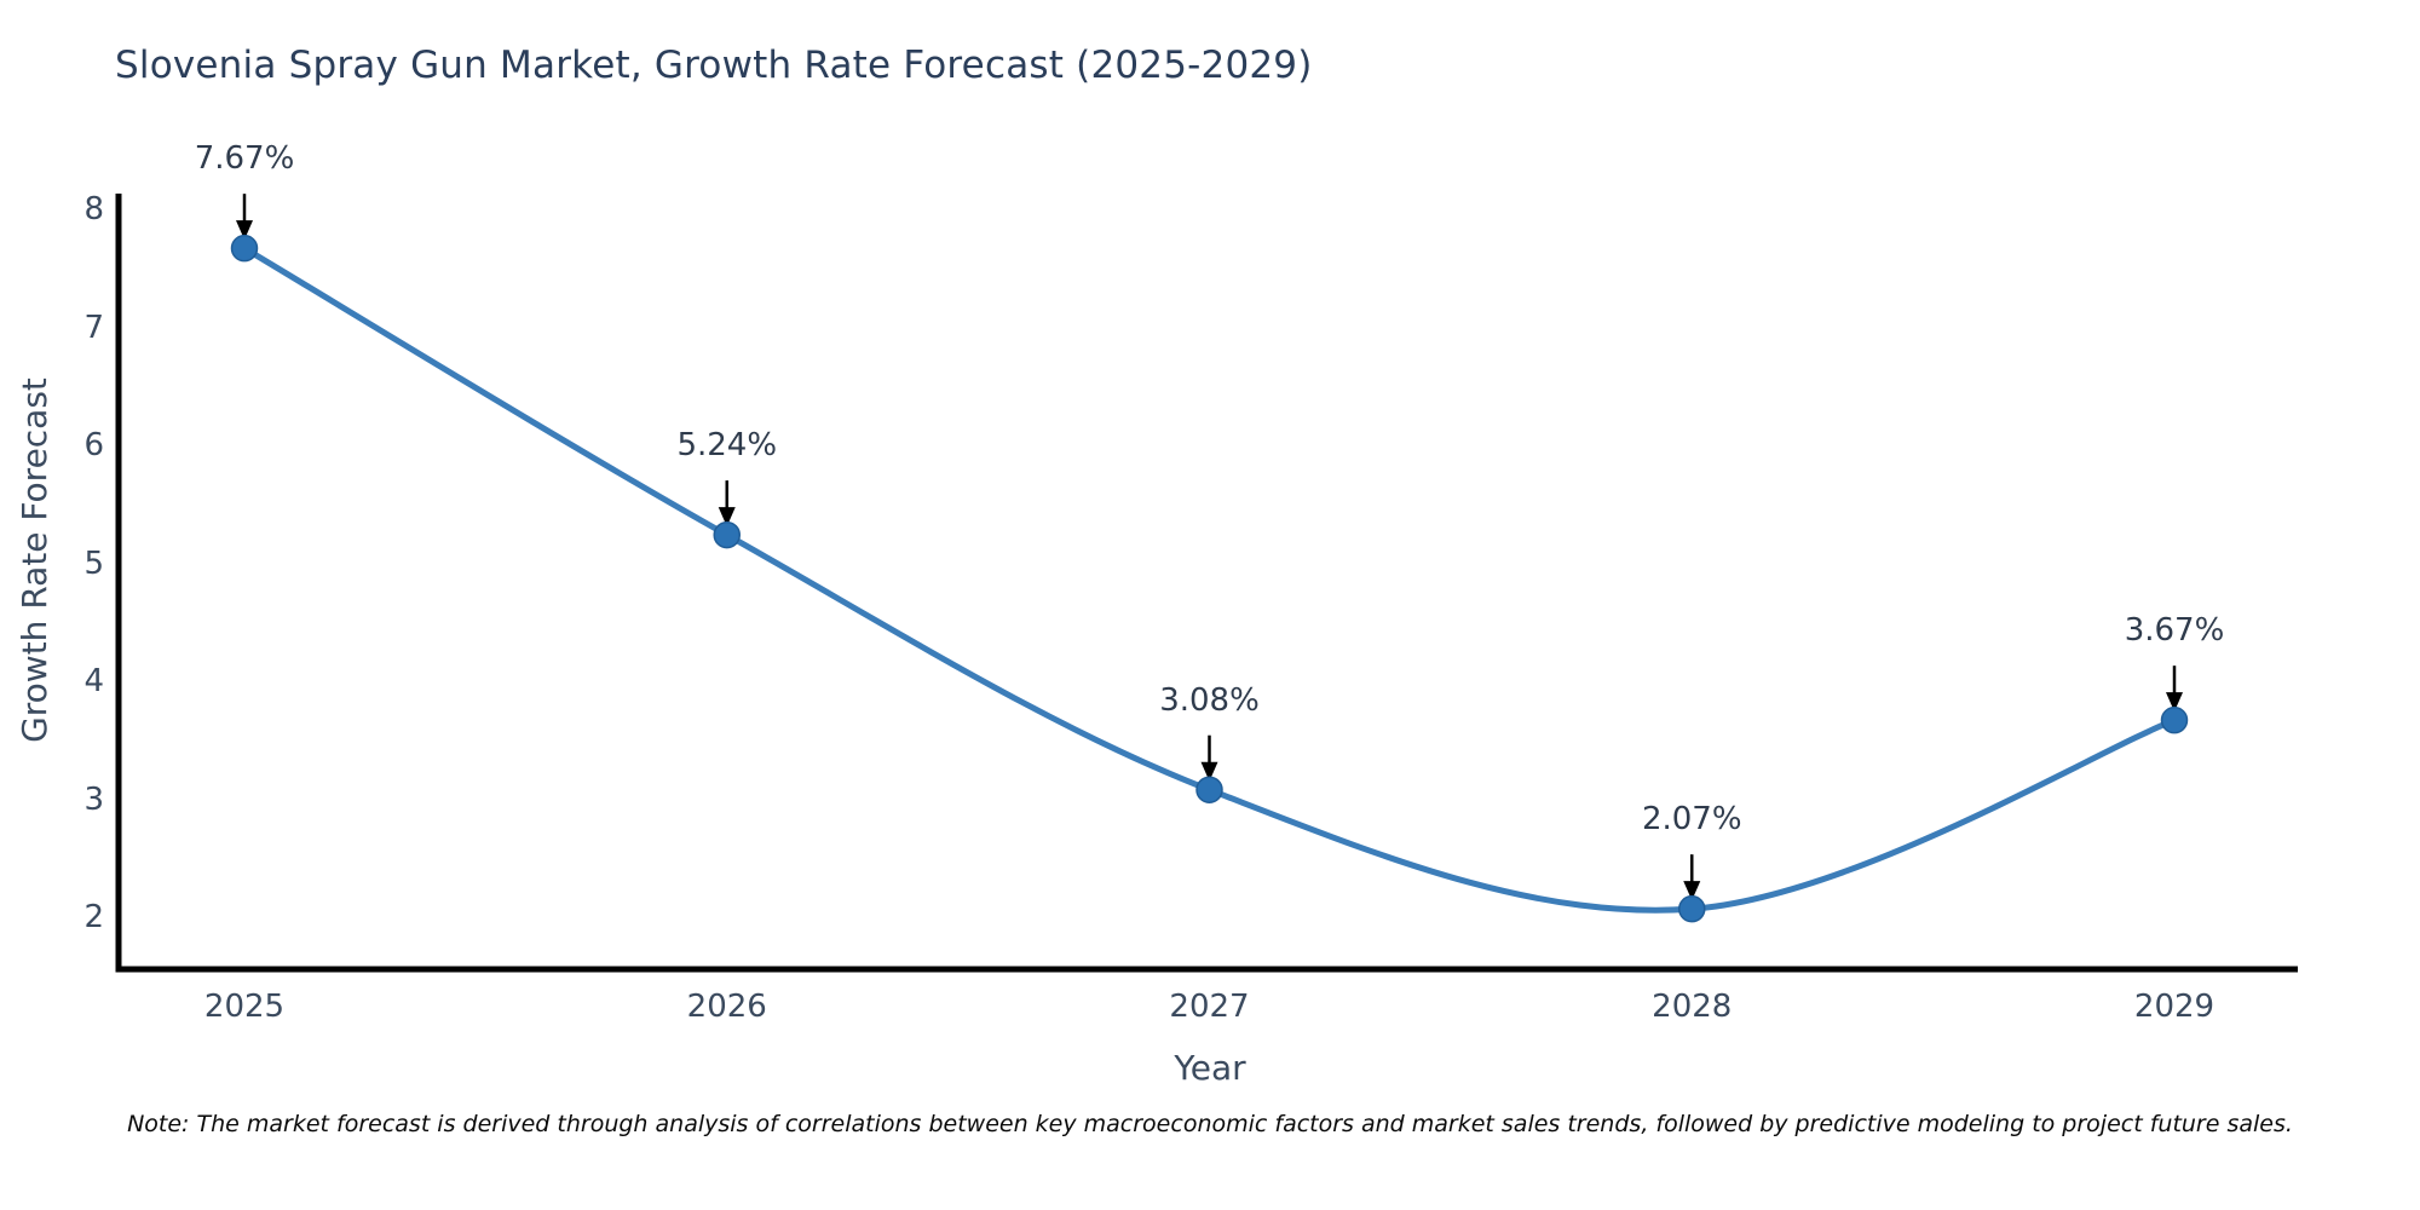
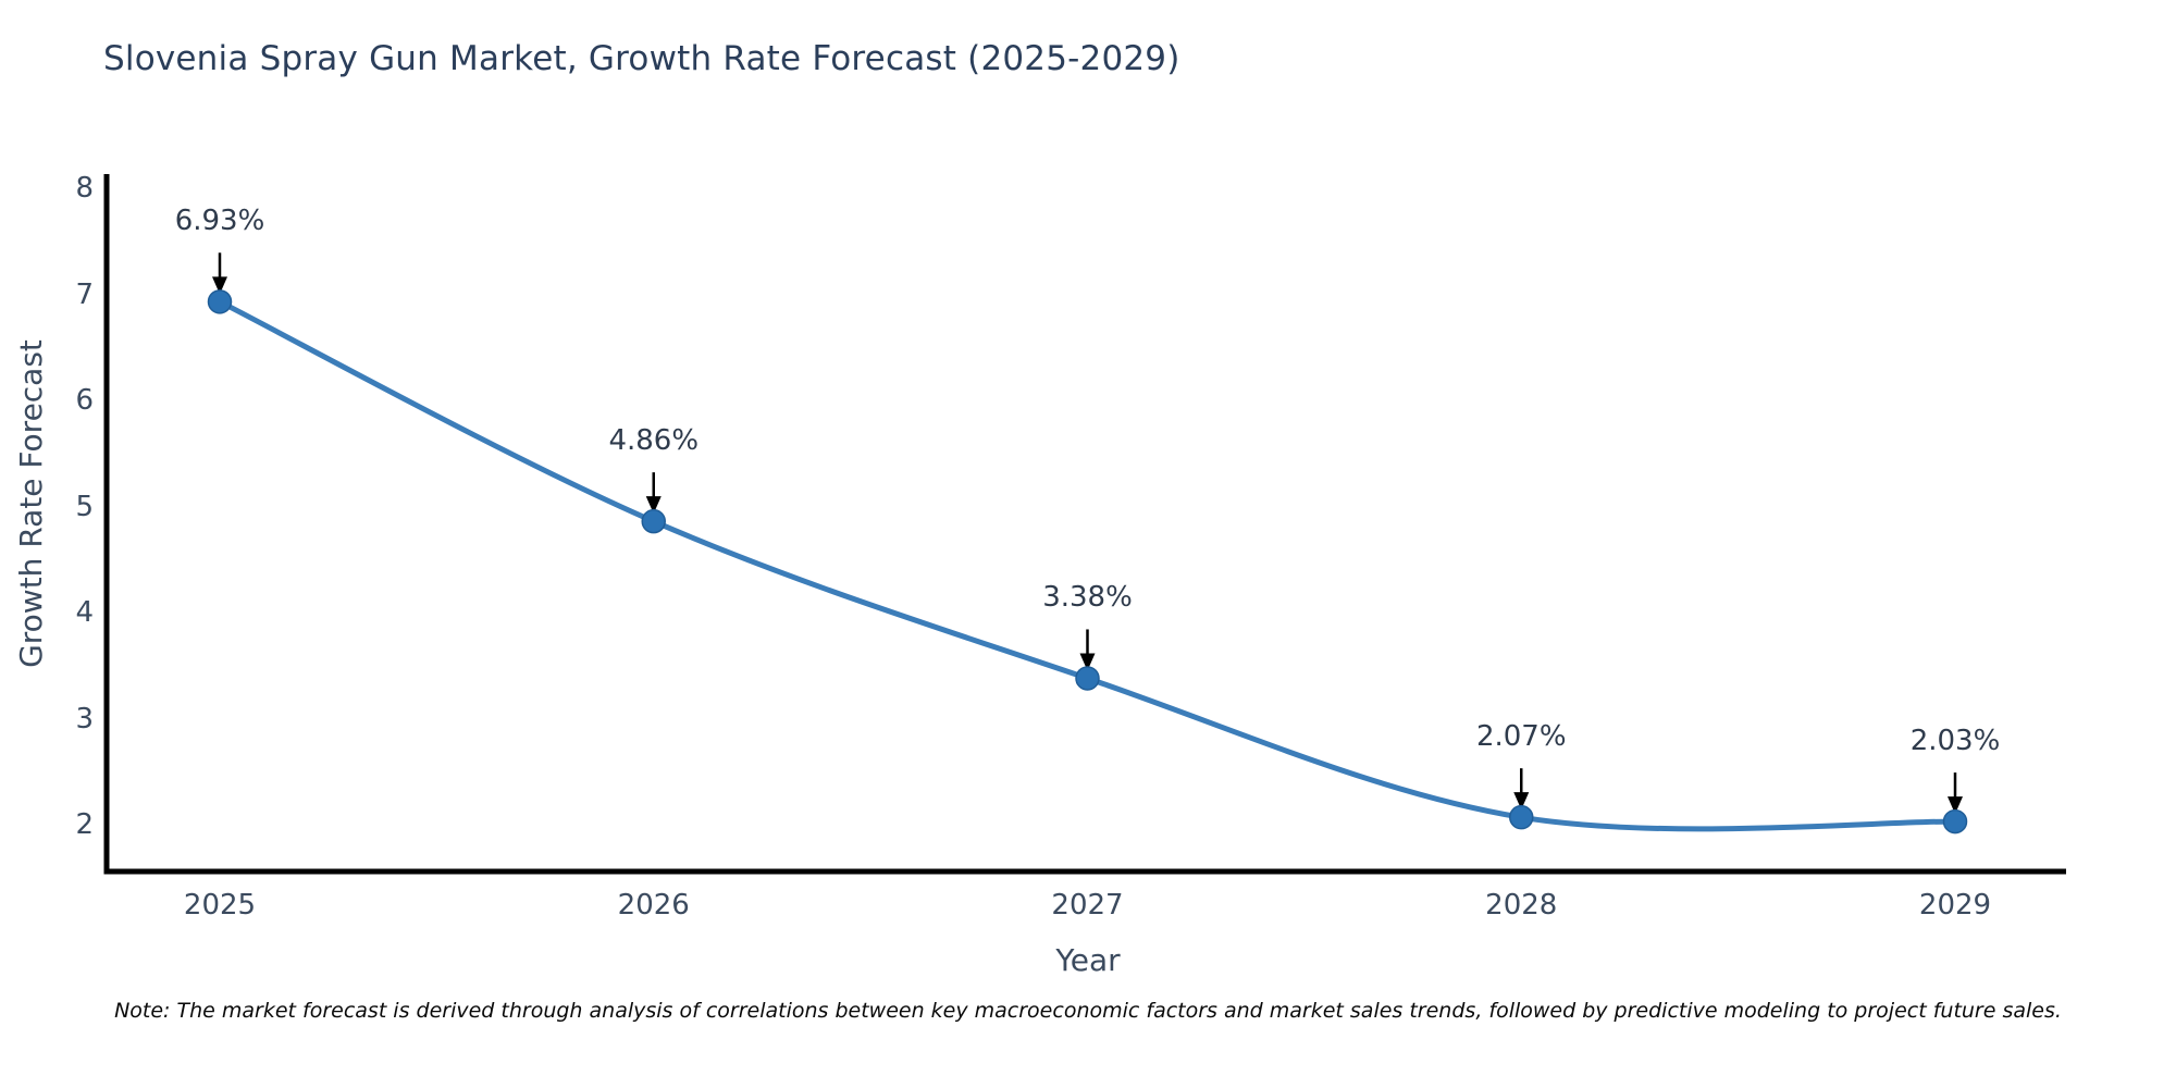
2025: 7.67% -> 6.93%
2026: 5.24% -> 4.86%
2027: 3.08% -> 3.38%
2029: 3.67% -> 2.03%
